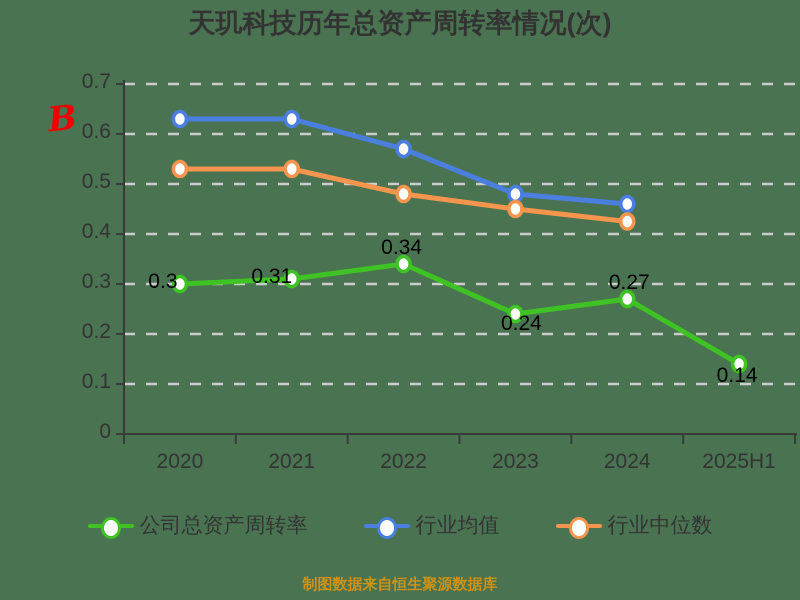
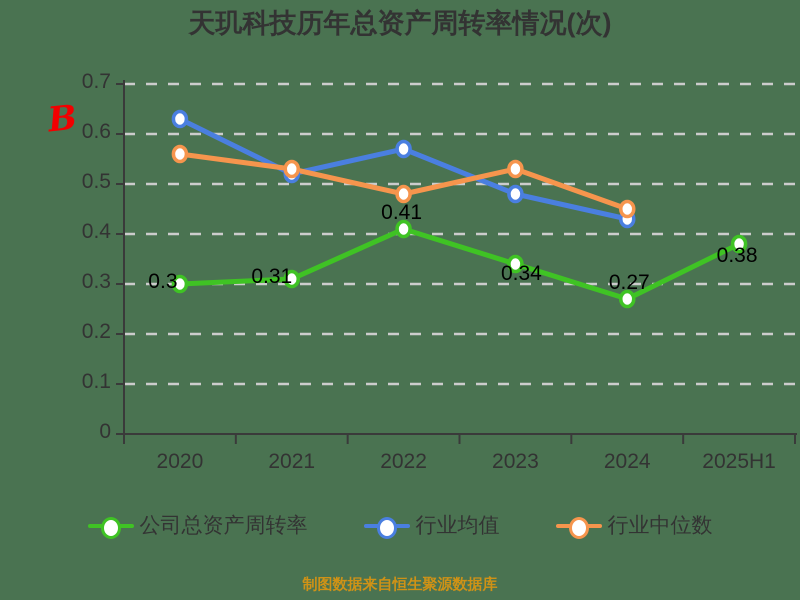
行业中位数/2020: 0.53 -> 0.56
行业均值/2021: 0.63 -> 0.52
公司总资产周转率/2022: 0.34 -> 0.41
公司总资产周转率/2023: 0.24 -> 0.34
行业中位数/2023: 0.45 -> 0.53
行业均值/2024: 0.46 -> 0.43
行业中位数/2024: 0.42 -> 0.45
公司总资产周转率/2025H1: 0.14 -> 0.38
